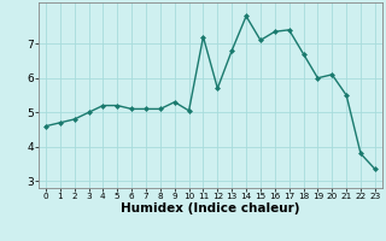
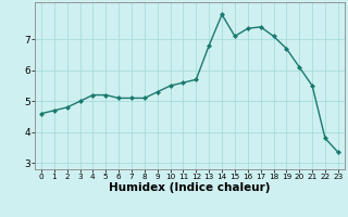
10: 5.05 -> 5.50
11: 7.20 -> 5.60
18: 6.70 -> 7.10
19: 6.00 -> 6.70
